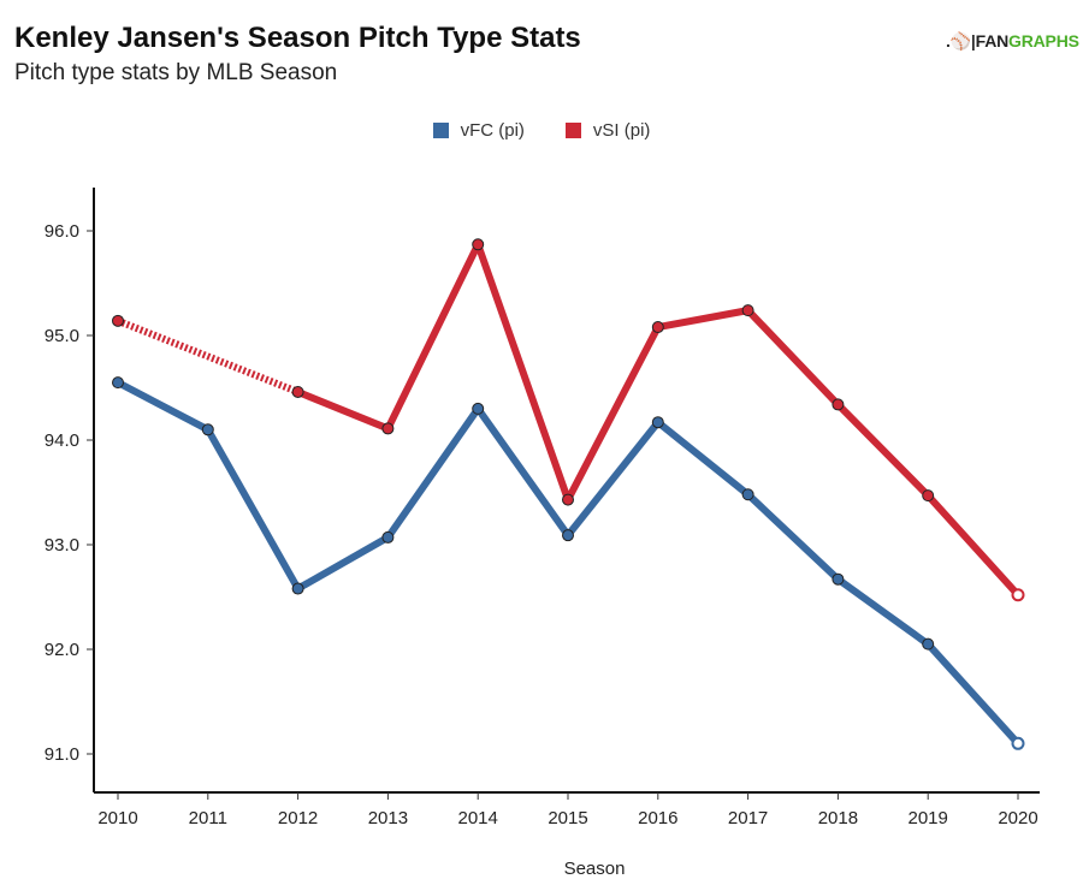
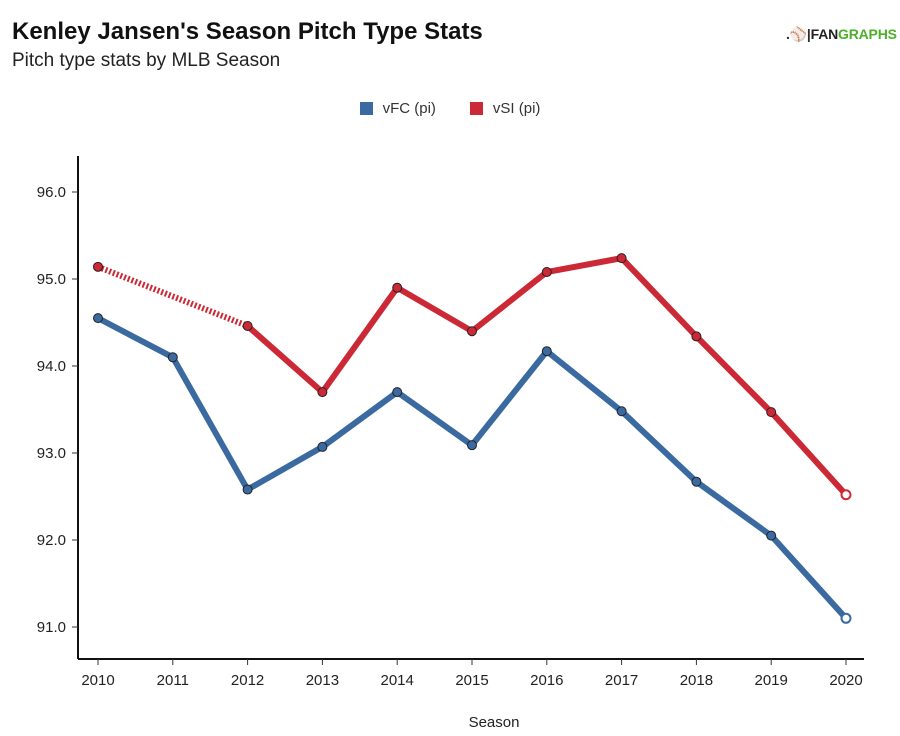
vSI (pi)/2013: 94.1 -> 93.7
vFC (pi)/2014: 94.3 -> 93.7
vSI (pi)/2014: 95.9 -> 94.9
vSI (pi)/2015: 93.4 -> 94.4
